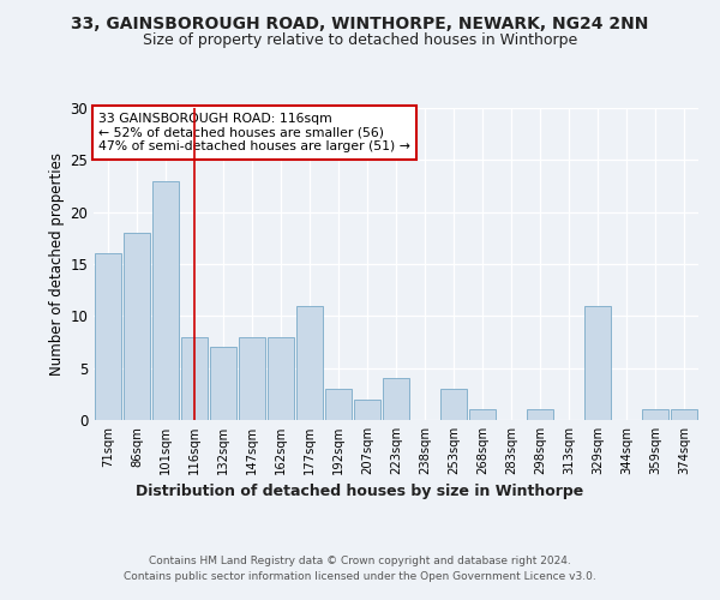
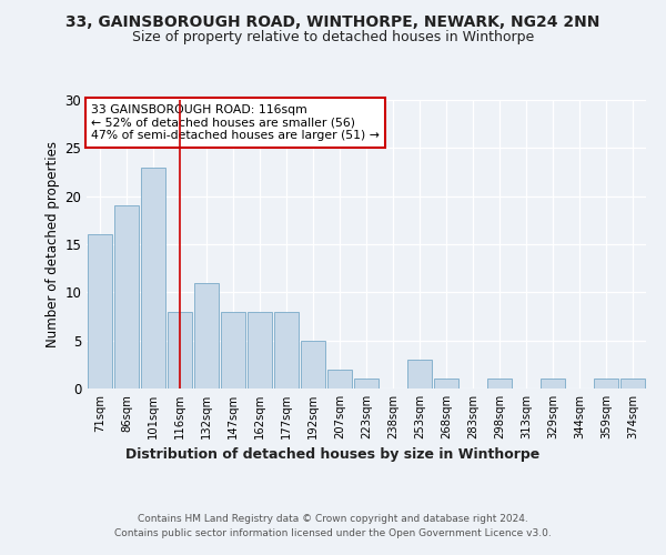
86sqm: 18 -> 19
132sqm: 7 -> 11
177sqm: 11 -> 8
192sqm: 3 -> 5
223sqm: 4 -> 1
329sqm: 11 -> 1
